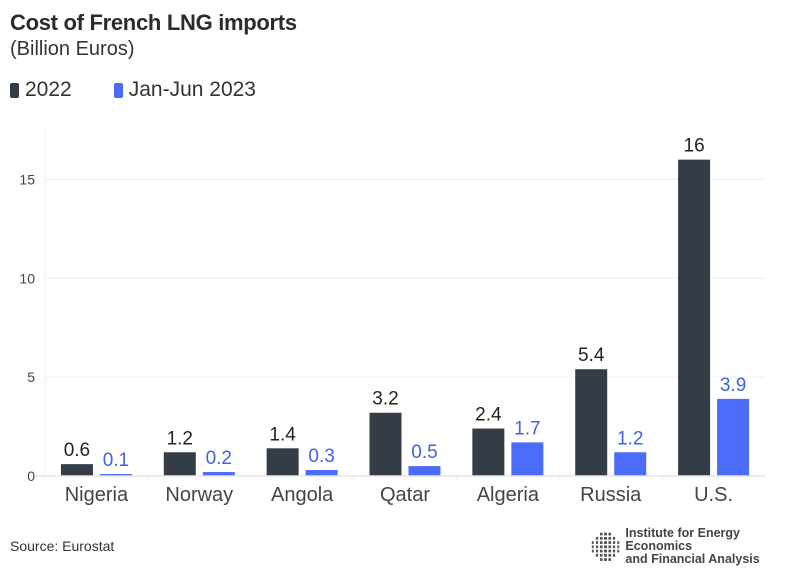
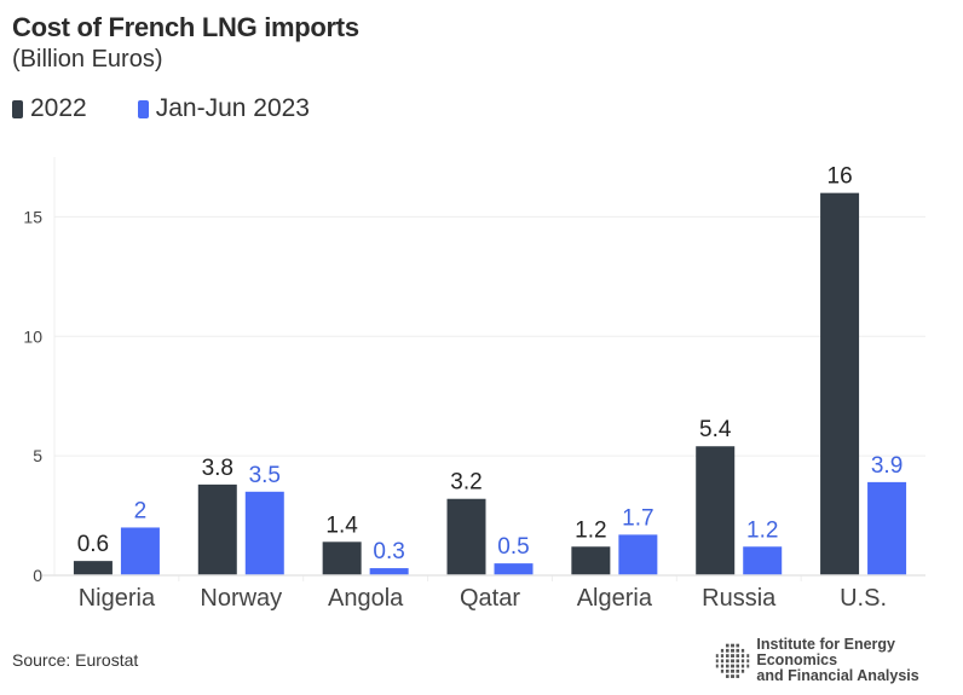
Jan-Jun 2023/Nigeria: 0.1 -> 2
2022/Norway: 1.2 -> 3.8
Jan-Jun 2023/Norway: 0.2 -> 3.5
2022/Algeria: 2.4 -> 1.2
